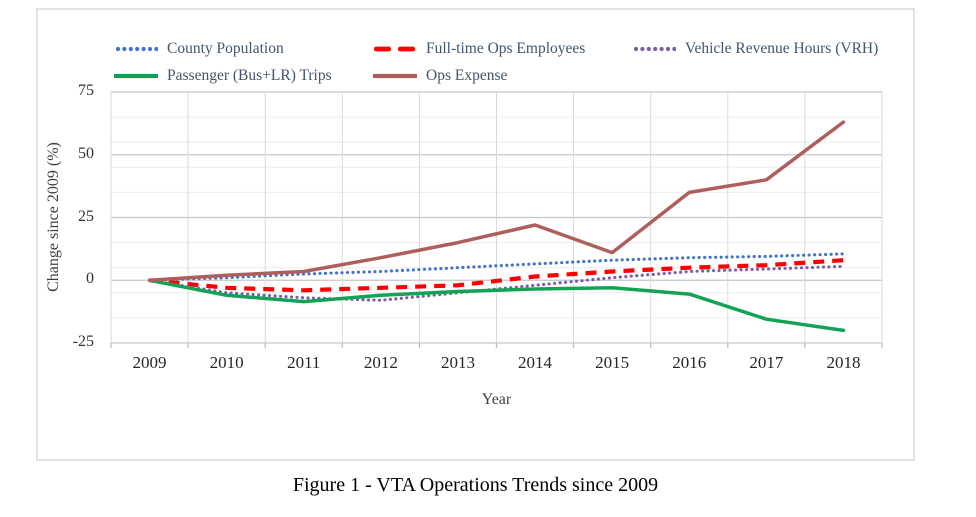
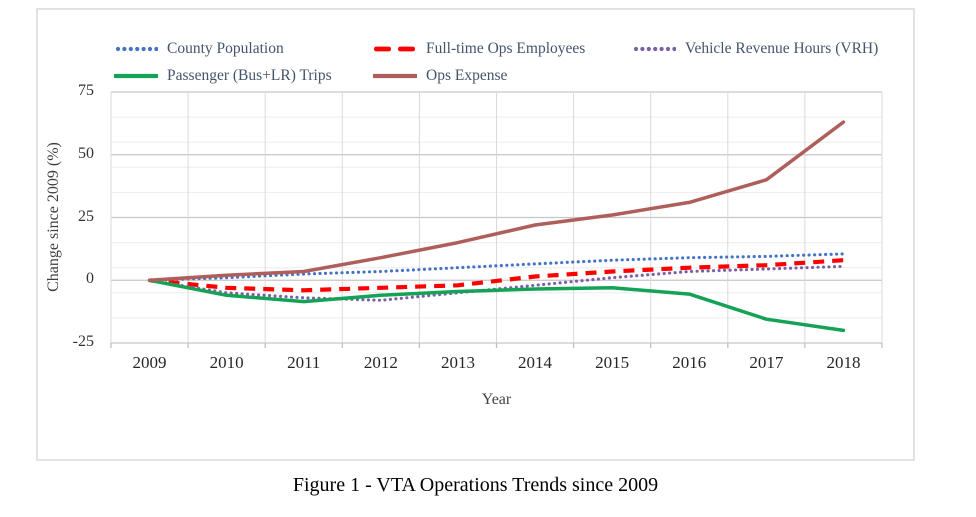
Ops Expense/2015: 11 -> 26
Ops Expense/2016: 35 -> 31
